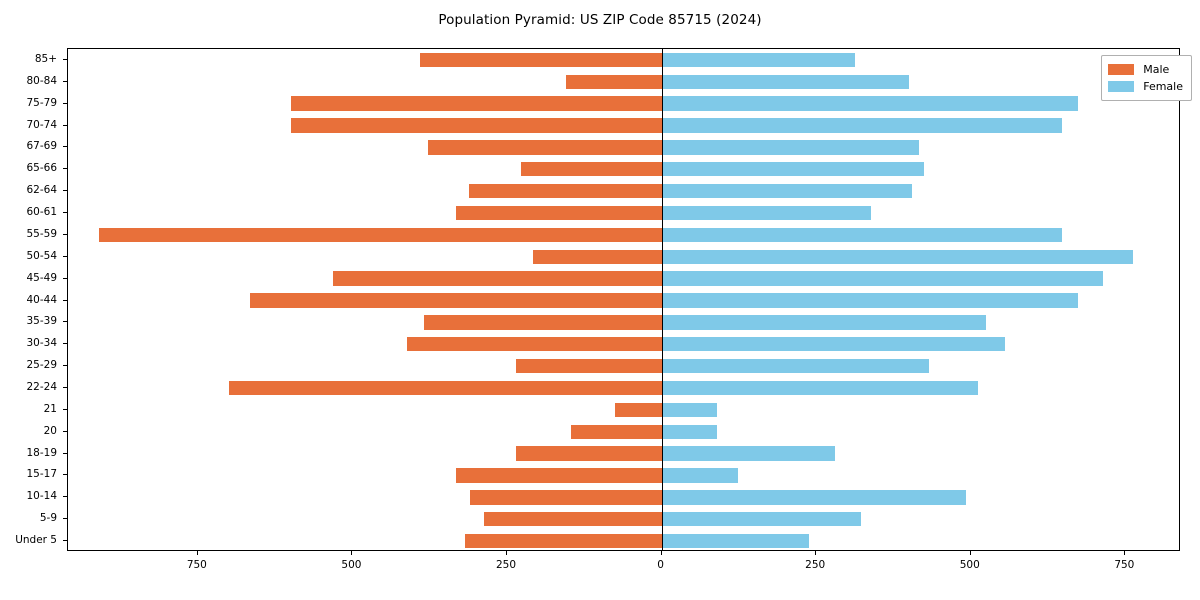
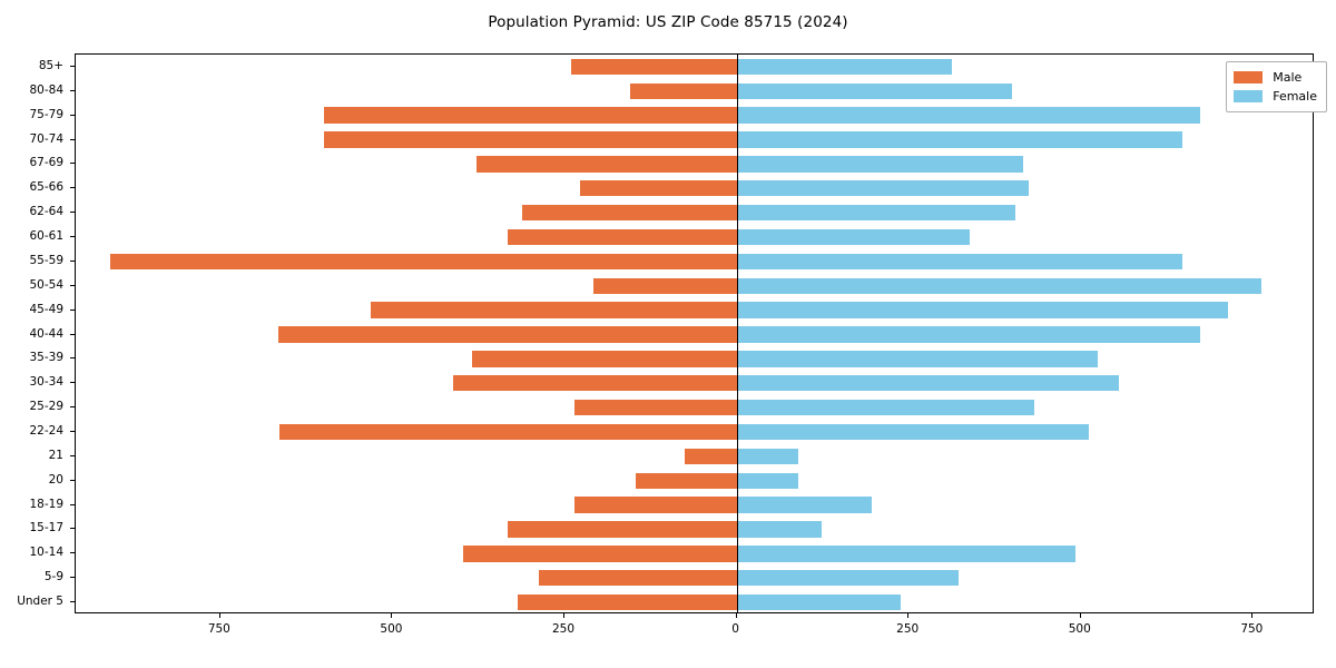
Male/10-14: 310 -> 400
Female/18-19: 280 -> 200
Male/22-24: 700 -> 660
Male/85+: 390 -> 240
